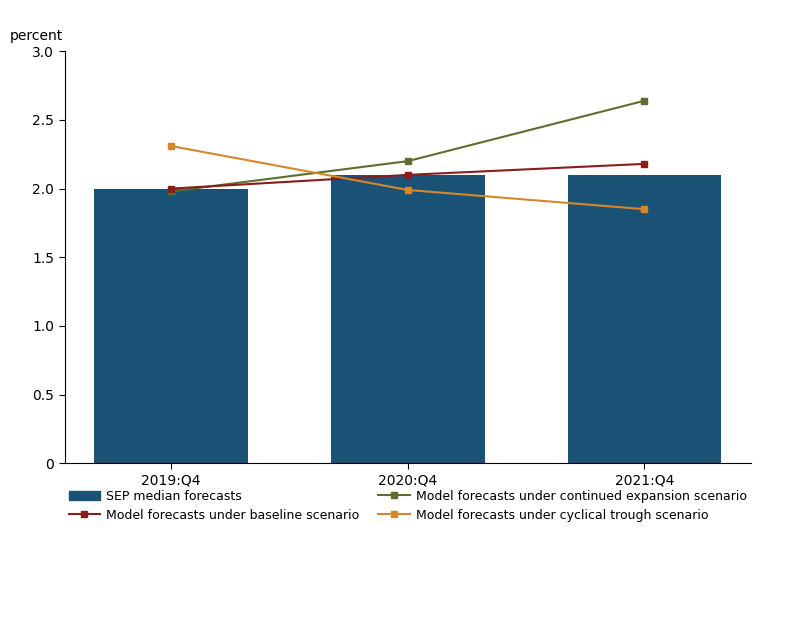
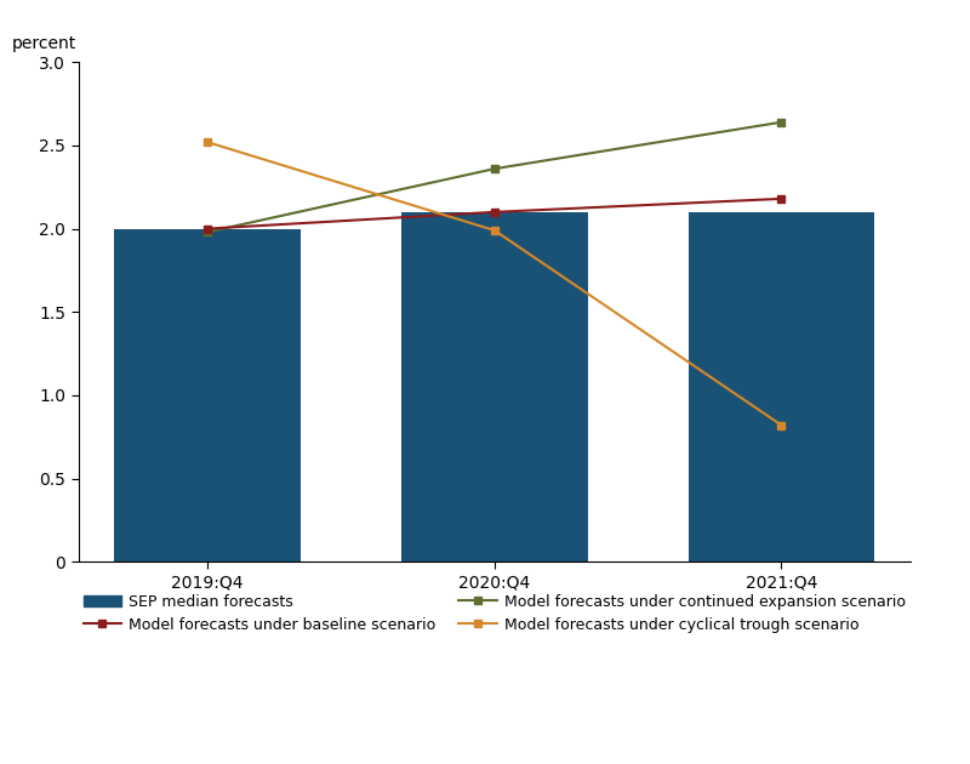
Model forecasts under cyclical trough scenario/2019:Q4: 2.31 -> 2.52
Model forecasts under continued expansion scenario/2020:Q4: 2.20 -> 2.36
Model forecasts under cyclical trough scenario/2021:Q4: 1.85 -> 0.82
